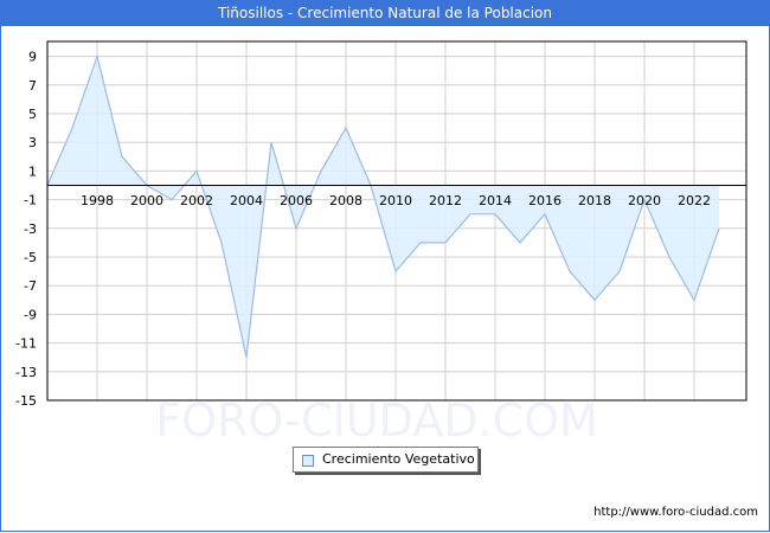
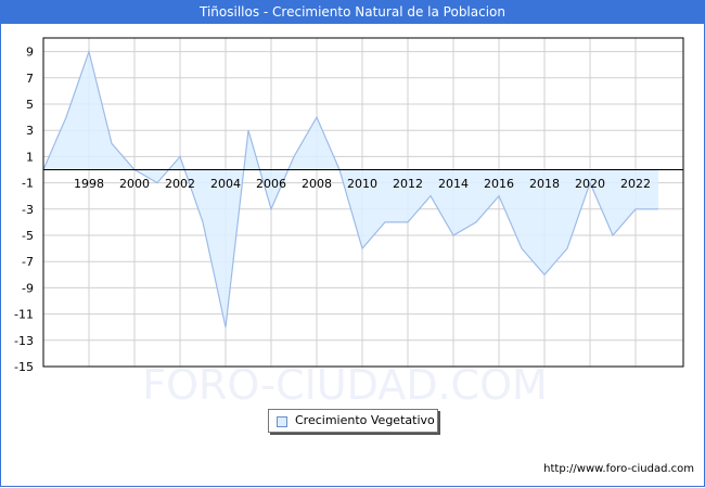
2014: -2 -> -5
2022: -8 -> -3
